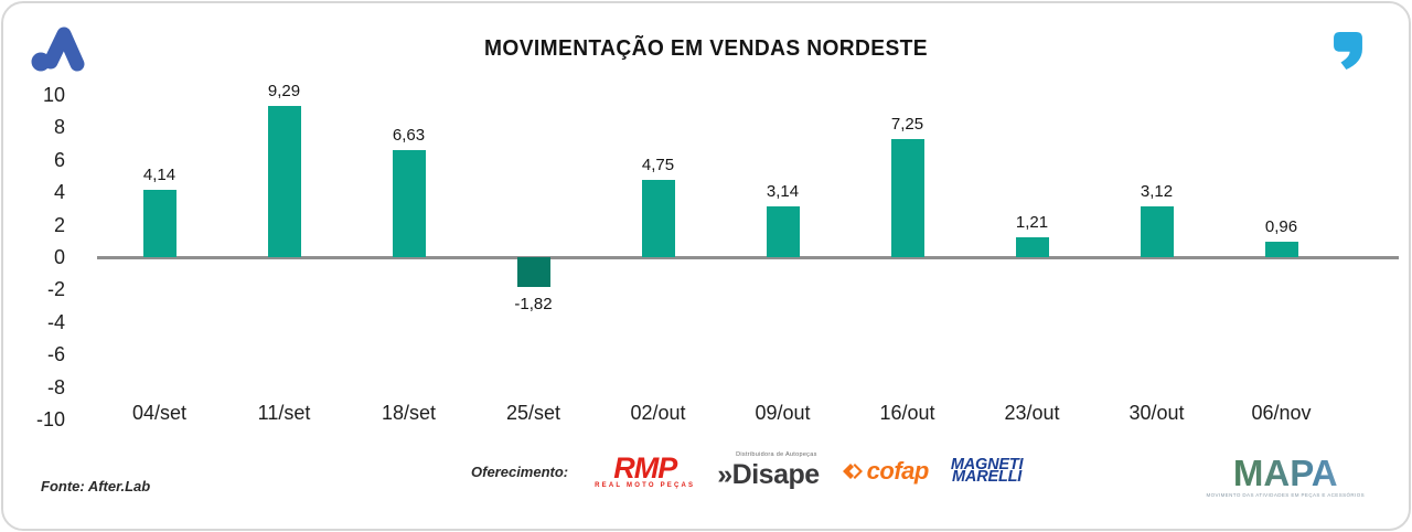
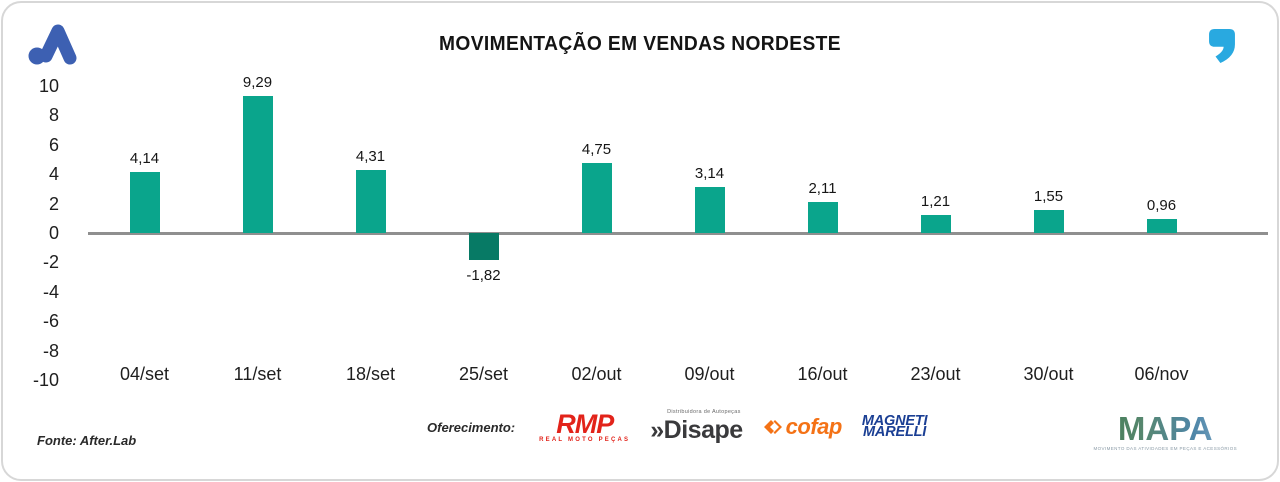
18/set: 6,63 -> 4,31
16/out: 7,25 -> 2,11
30/out: 3,12 -> 1,55
